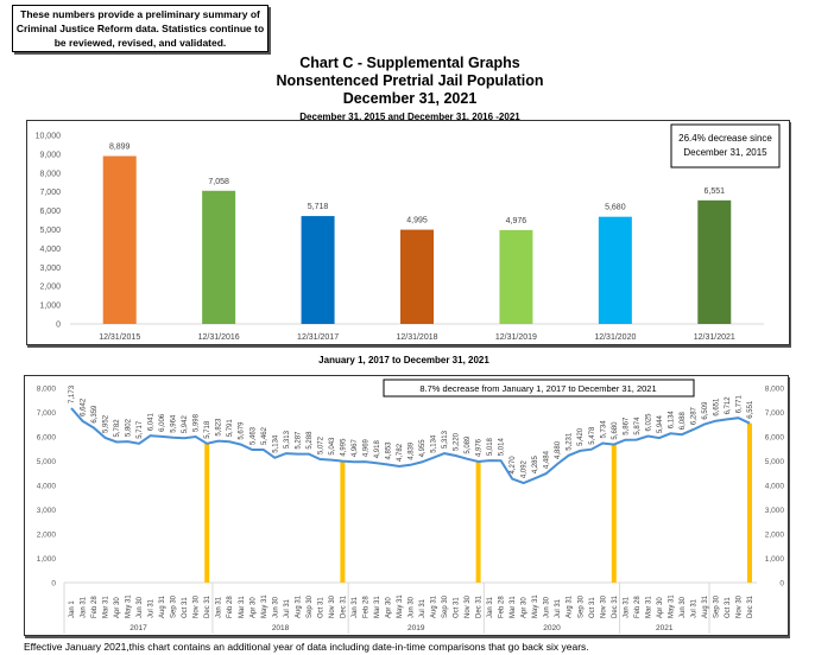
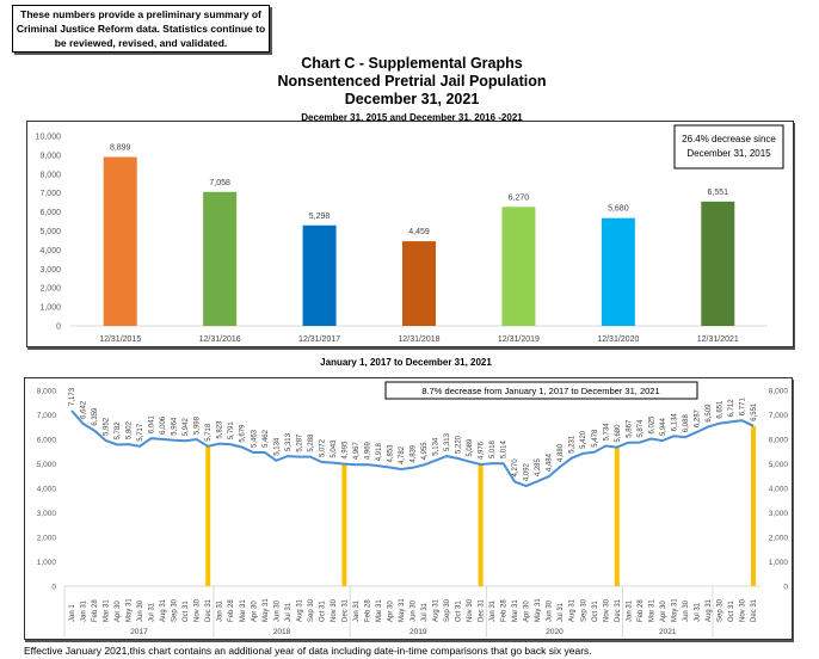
December 31, 2015 and December 31, 2016 -2021/12/31/2017: 5,718 -> 5,298
December 31, 2015 and December 31, 2016 -2021/12/31/2018: 4,995 -> 4,459
December 31, 2015 and December 31, 2016 -2021/12/31/2019: 4,976 -> 6,270
